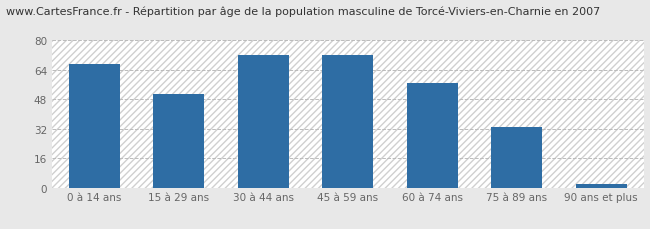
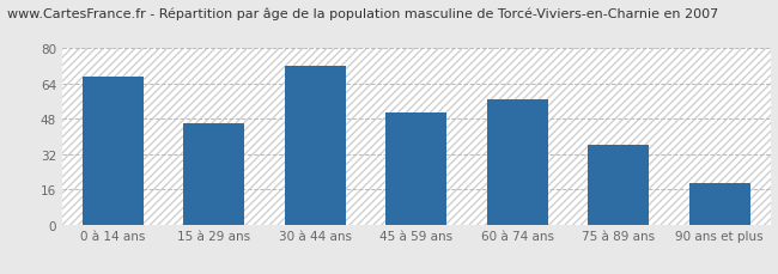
15 à 29 ans: 51 -> 46
45 à 59 ans: 72 -> 51
75 à 89 ans: 33 -> 36
90 ans et plus: 2 -> 19
